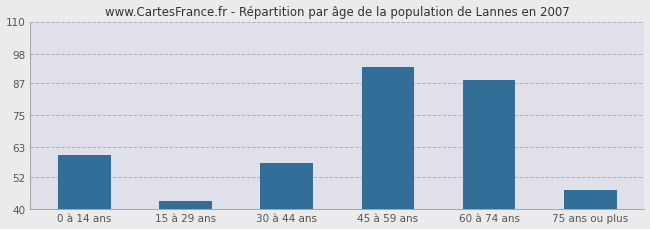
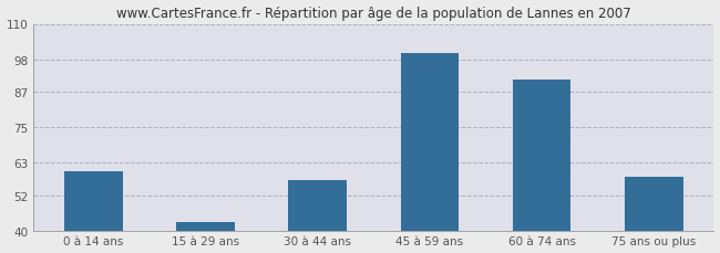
45 à 59 ans: 93 -> 100
60 à 74 ans: 88 -> 91
75 ans ou plus: 47 -> 58
